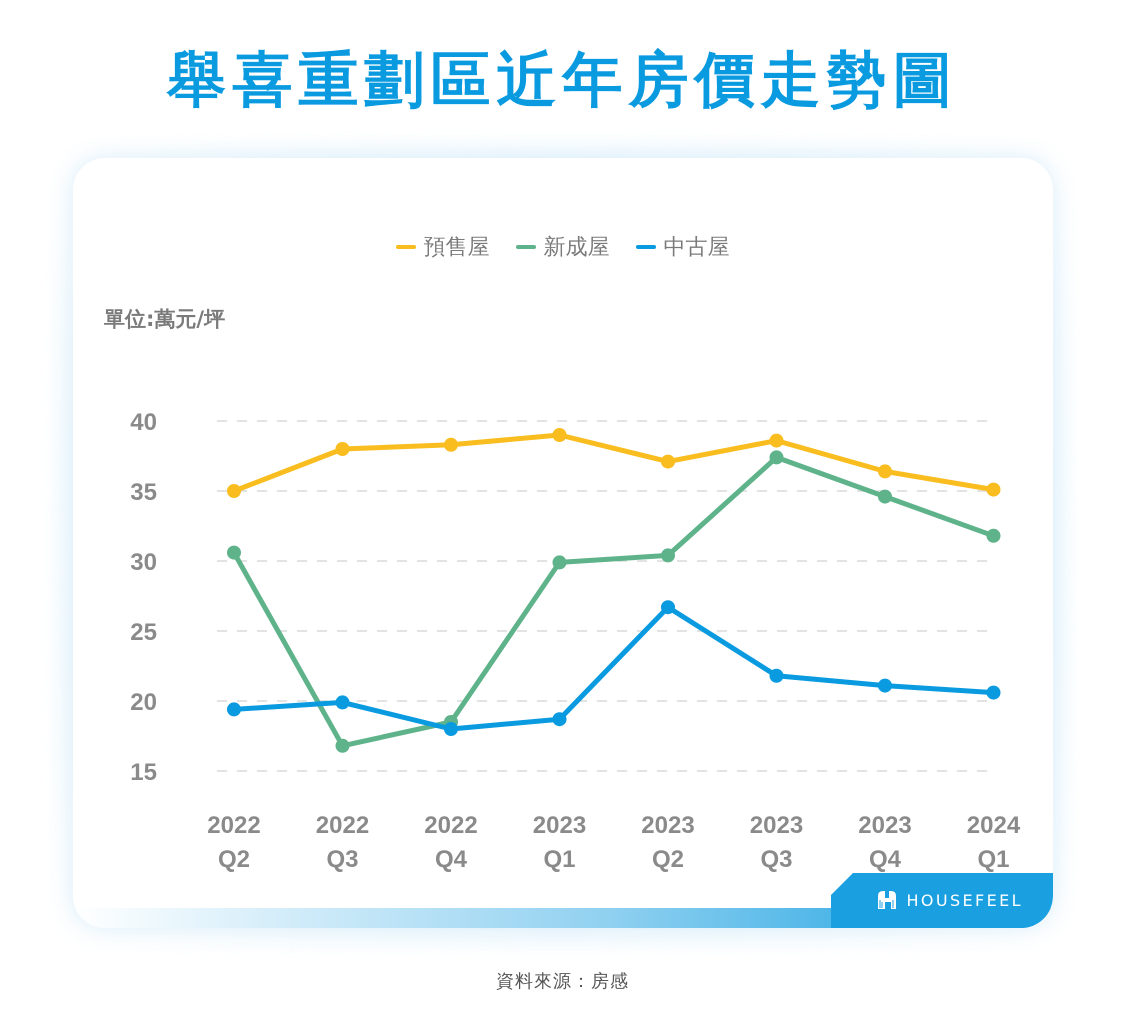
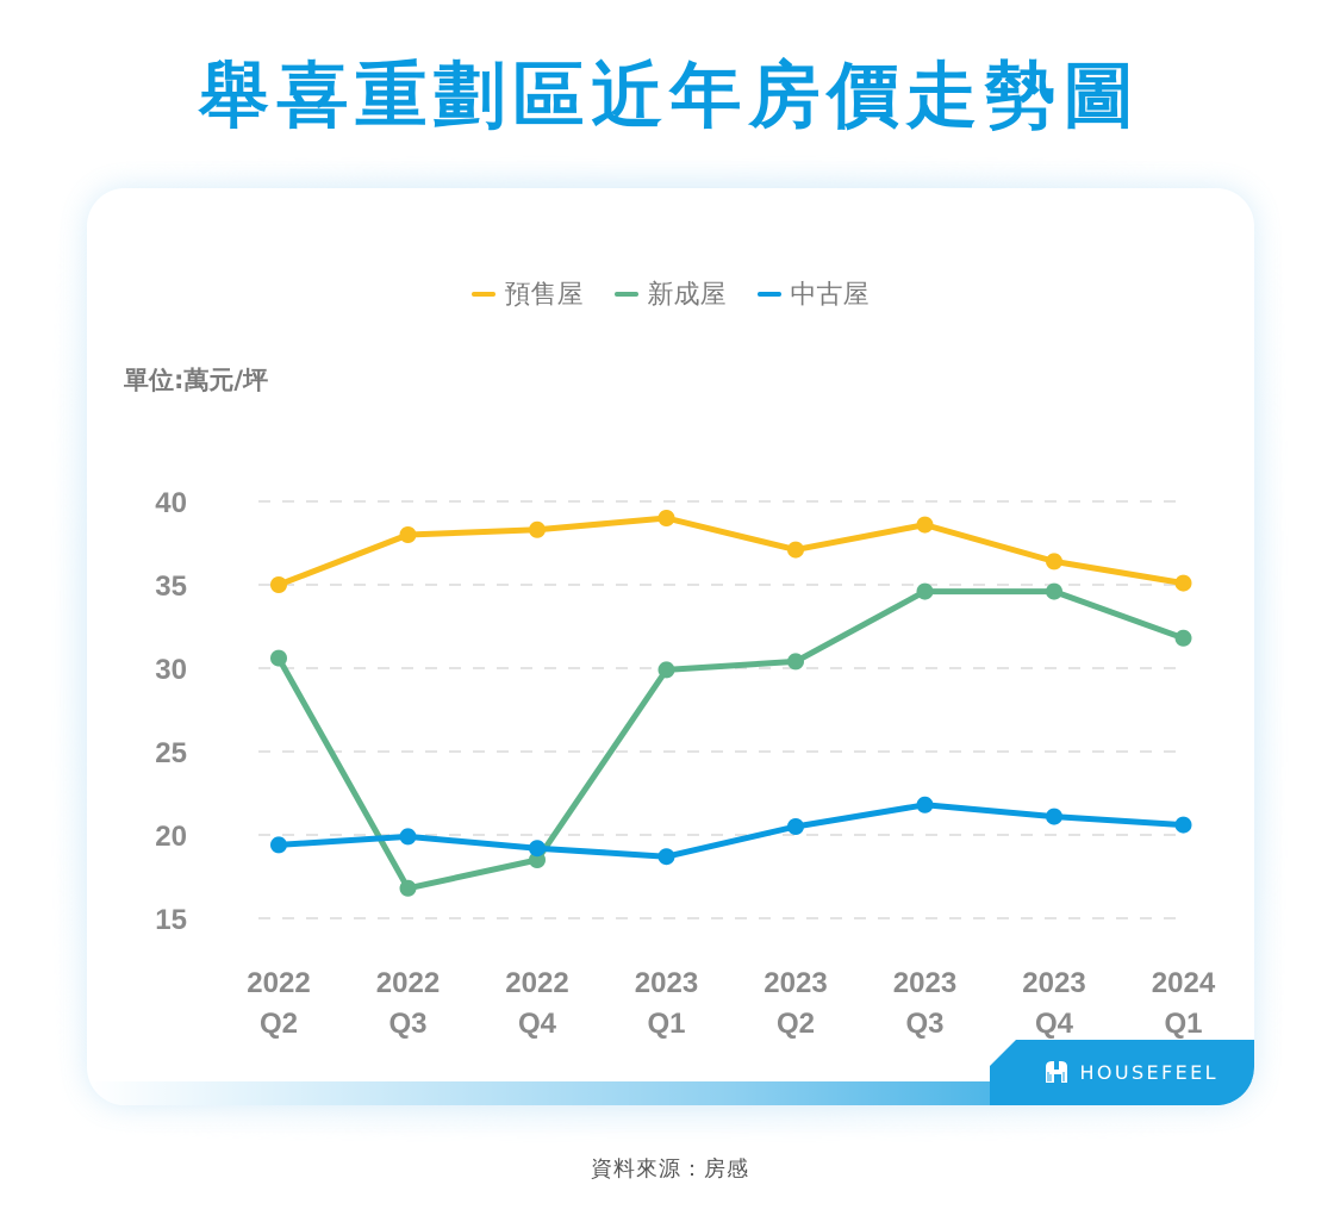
中古屋/2022 Q4: 18.0 -> 19.2
中古屋/2023 Q2: 26.7 -> 20.5
新成屋/2023 Q3: 37.4 -> 34.6
